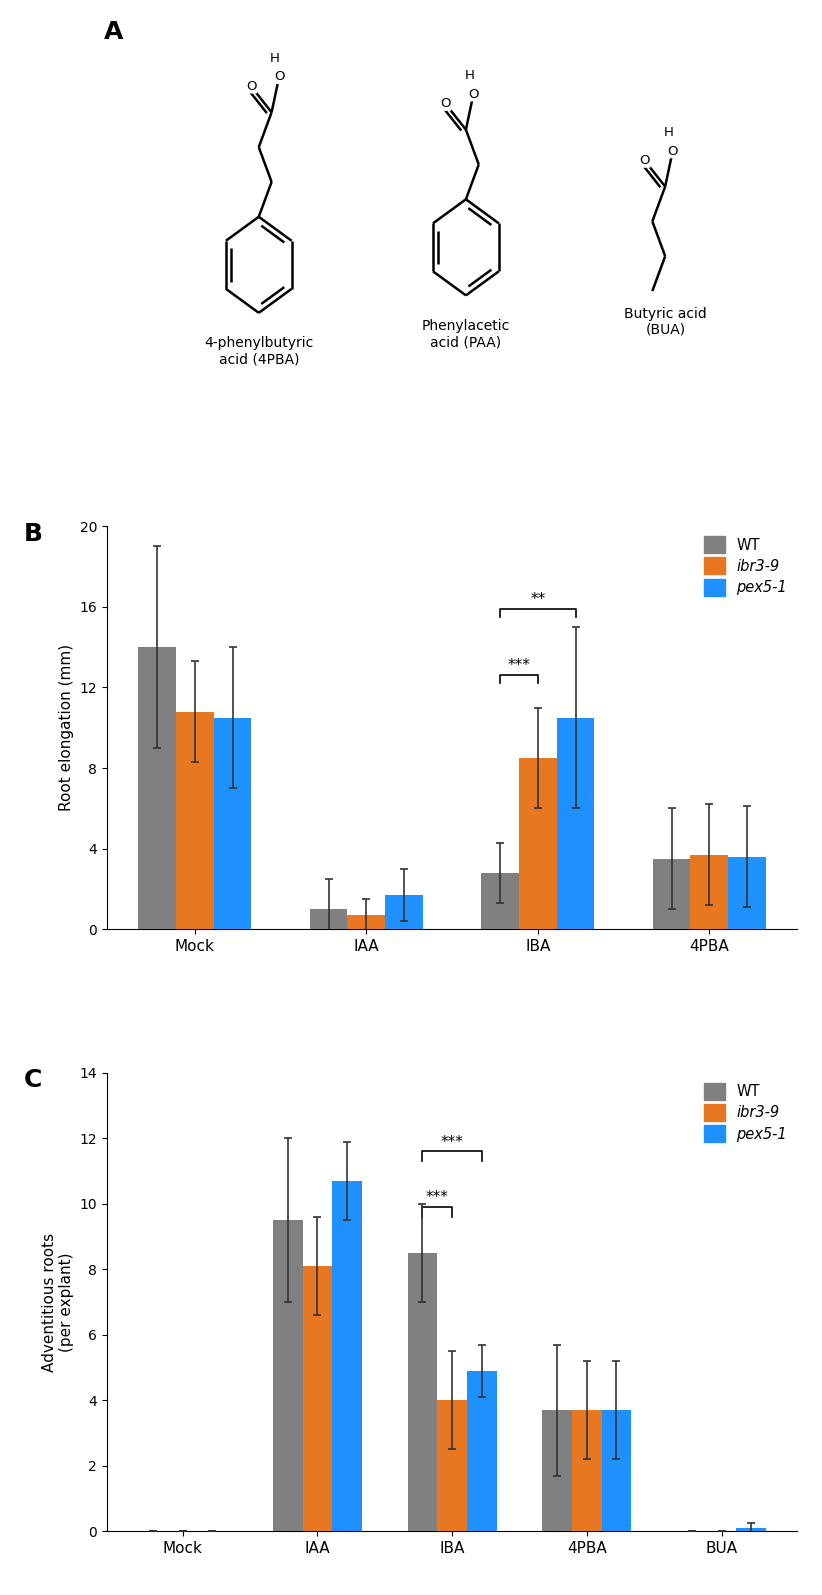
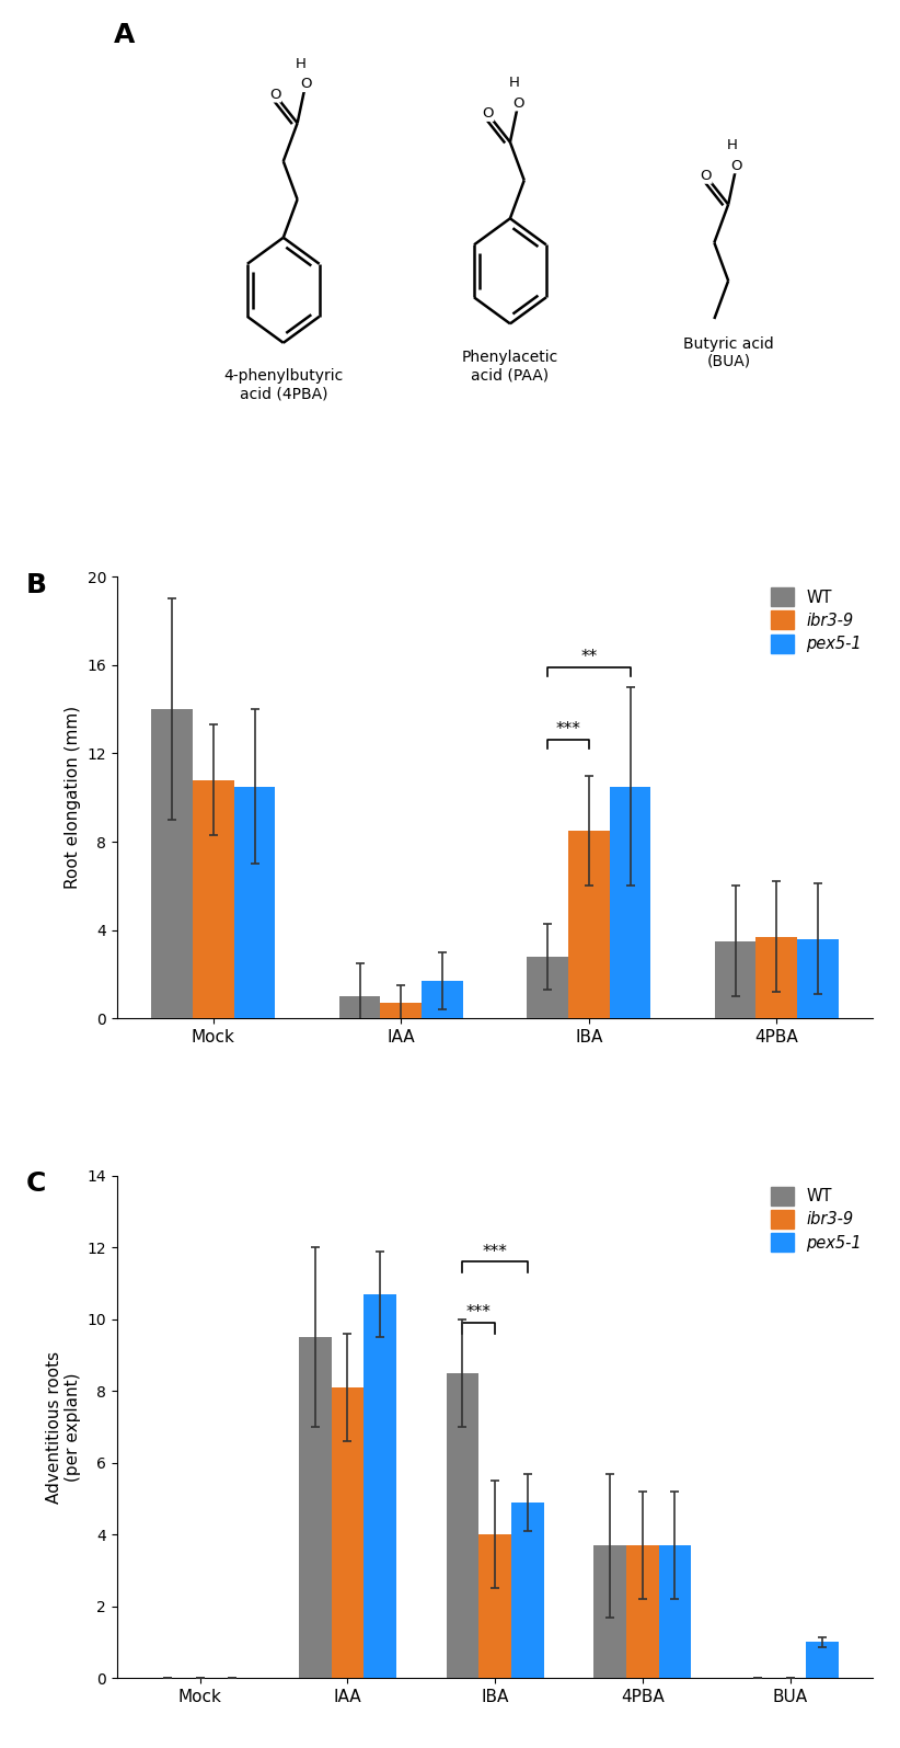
pex5-1/BUA: 0.1 -> 1.0
